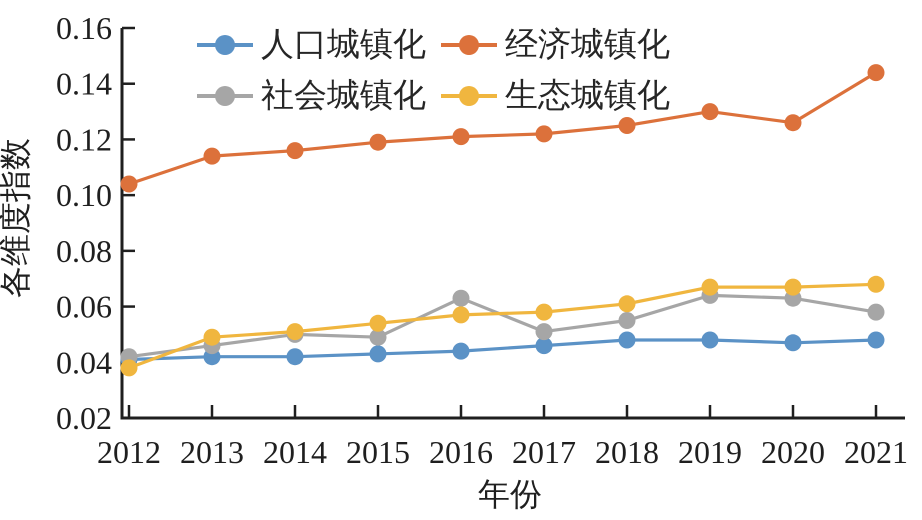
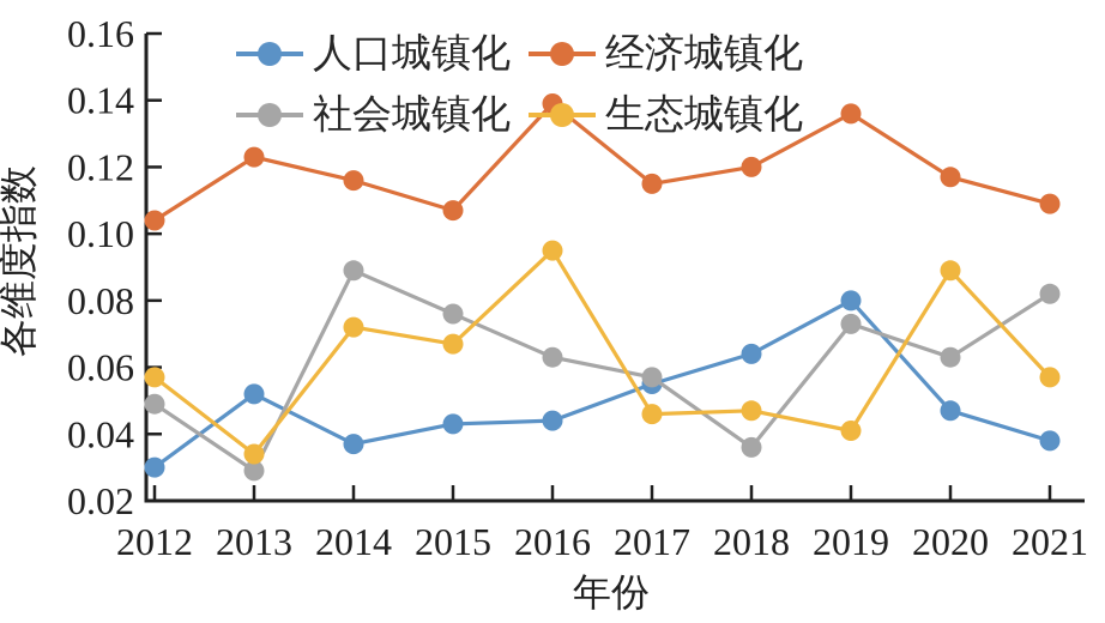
人口城镇化/2012: 0.041 -> 0.030
社会城镇化/2012: 0.042 -> 0.049
生态城镇化/2012: 0.038 -> 0.057
人口城镇化/2013: 0.042 -> 0.052
经济城镇化/2013: 0.114 -> 0.123
社会城镇化/2013: 0.046 -> 0.029
生态城镇化/2013: 0.049 -> 0.034
人口城镇化/2014: 0.042 -> 0.037
社会城镇化/2014: 0.050 -> 0.089
生态城镇化/2014: 0.051 -> 0.072
经济城镇化/2015: 0.119 -> 0.107
社会城镇化/2015: 0.049 -> 0.076
生态城镇化/2015: 0.054 -> 0.067
经济城镇化/2016: 0.121 -> 0.139
生态城镇化/2016: 0.057 -> 0.095
人口城镇化/2017: 0.046 -> 0.055
经济城镇化/2017: 0.122 -> 0.115
社会城镇化/2017: 0.051 -> 0.057
生态城镇化/2017: 0.058 -> 0.046
人口城镇化/2018: 0.048 -> 0.064
经济城镇化/2018: 0.125 -> 0.120
社会城镇化/2018: 0.055 -> 0.036
生态城镇化/2018: 0.061 -> 0.047
人口城镇化/2019: 0.048 -> 0.080
经济城镇化/2019: 0.130 -> 0.136
社会城镇化/2019: 0.064 -> 0.073
生态城镇化/2019: 0.067 -> 0.041
经济城镇化/2020: 0.126 -> 0.117
生态城镇化/2020: 0.067 -> 0.089
人口城镇化/2021: 0.048 -> 0.038
经济城镇化/2021: 0.144 -> 0.109
社会城镇化/2021: 0.058 -> 0.082
生态城镇化/2021: 0.068 -> 0.057
